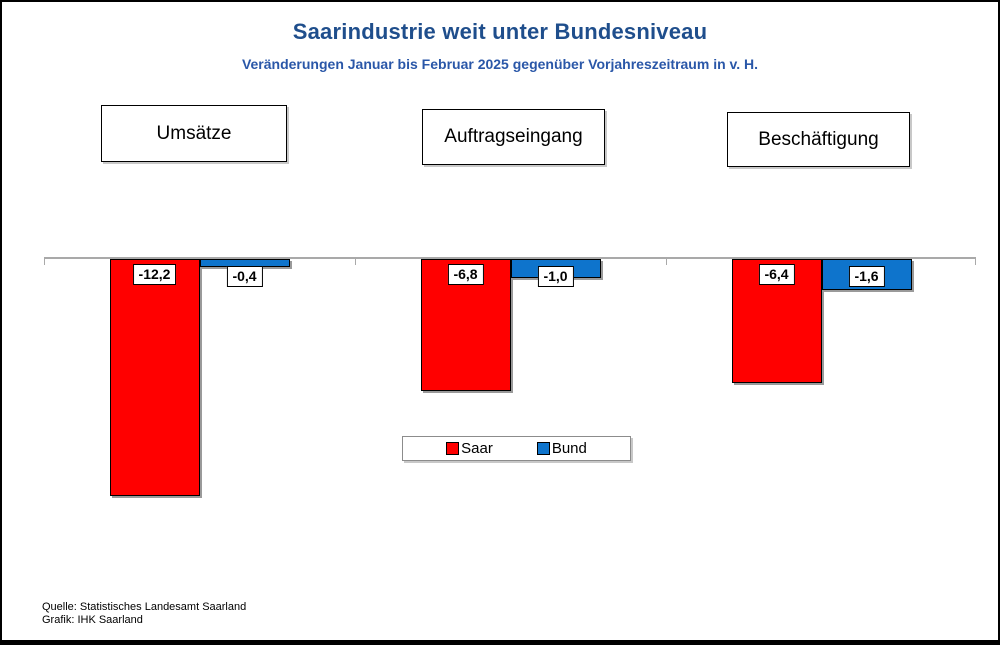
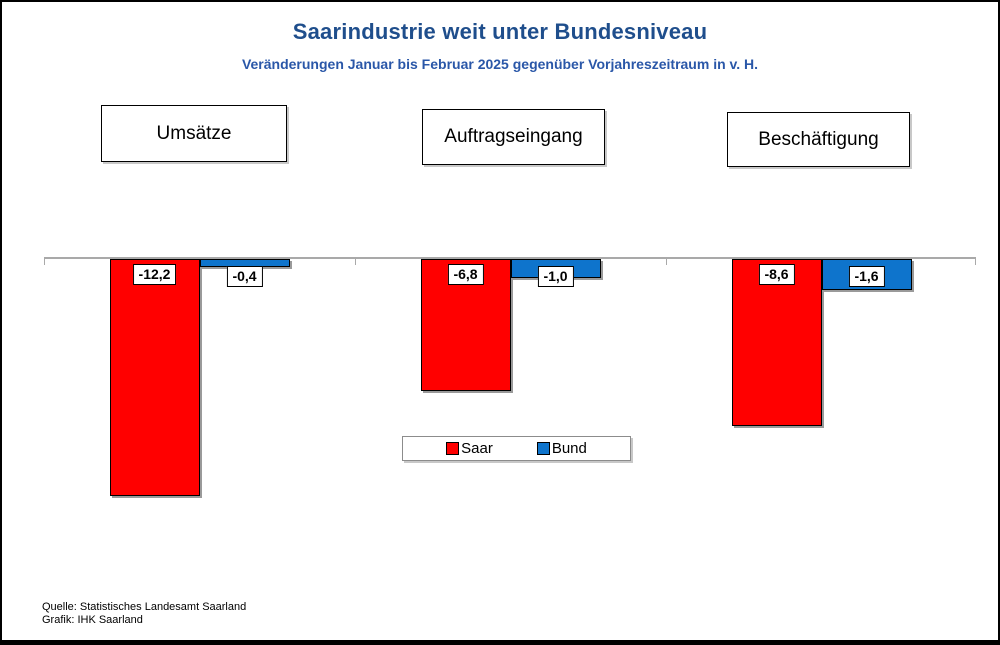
Saar/Beschäftigung: -6,4 -> -8,6
